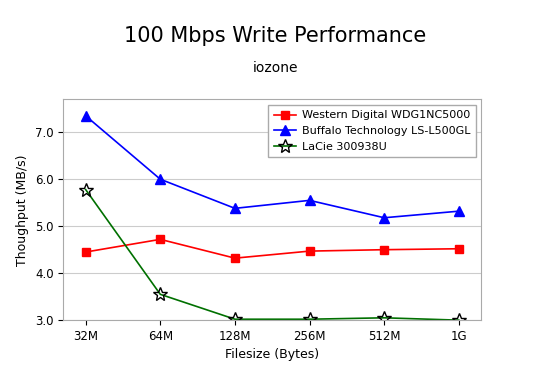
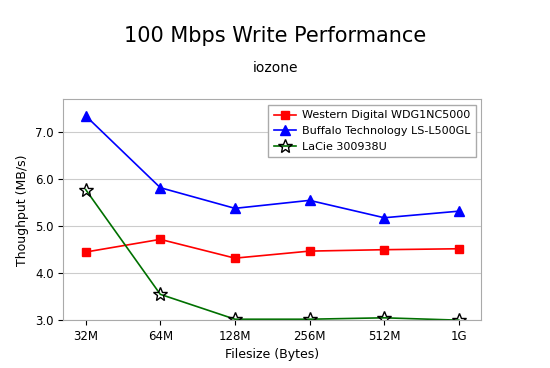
Buffalo Technology LS-L500GL/64M: 6.00 -> 5.82
